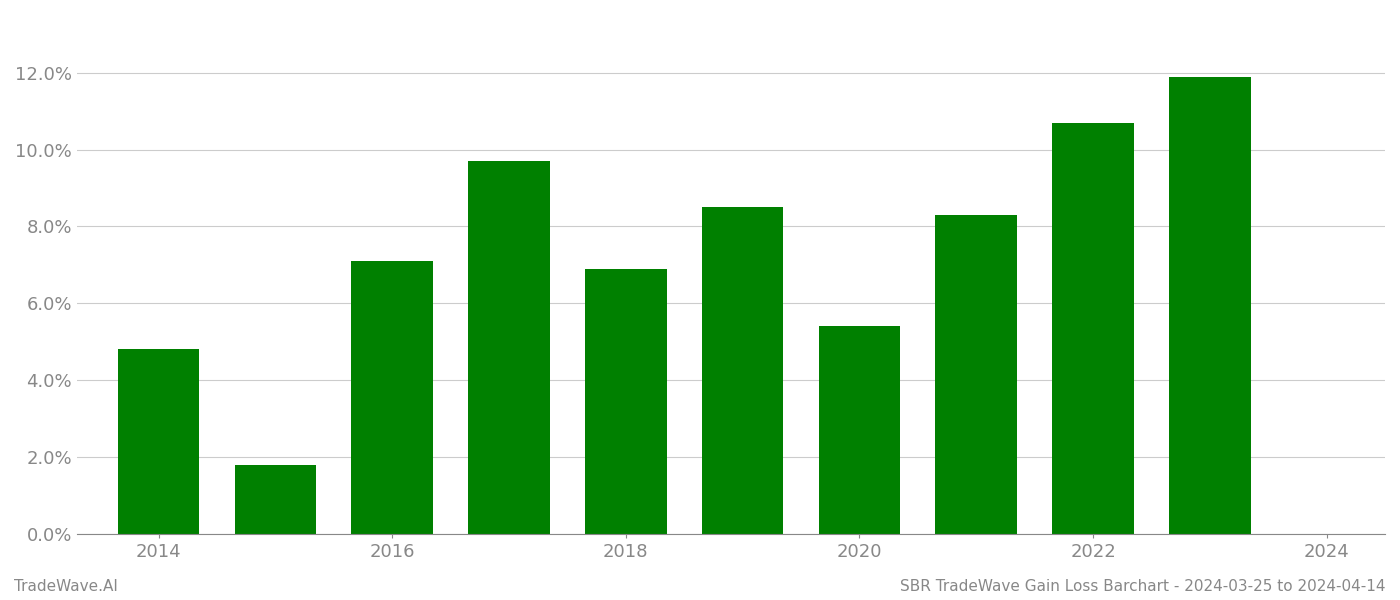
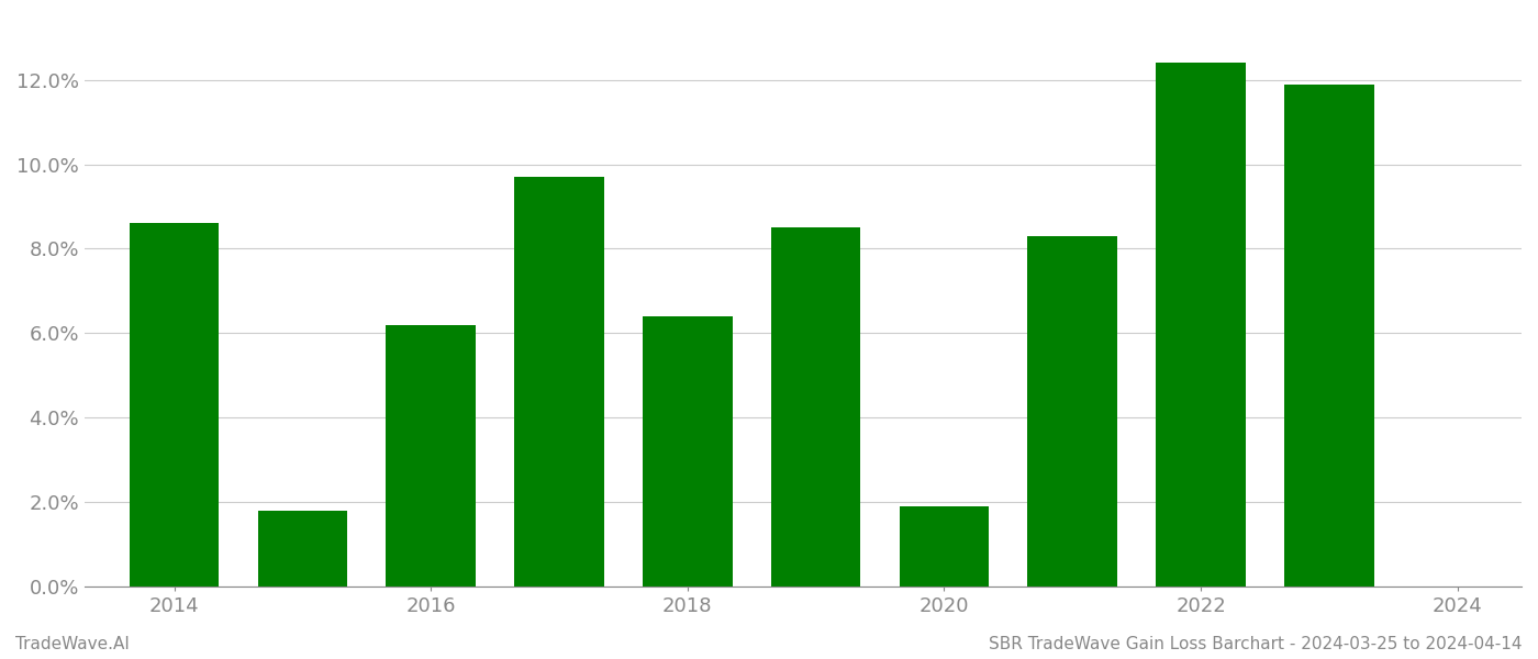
2014: 4.8% -> 8.6%
2016: 7.1% -> 6.2%
2018: 6.9% -> 6.4%
2020: 5.4% -> 1.9%
2022: 10.7% -> 12.4%
